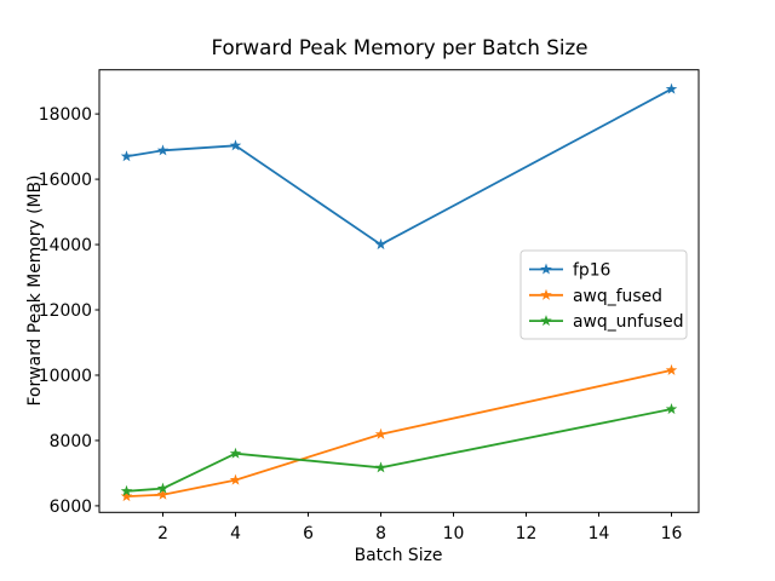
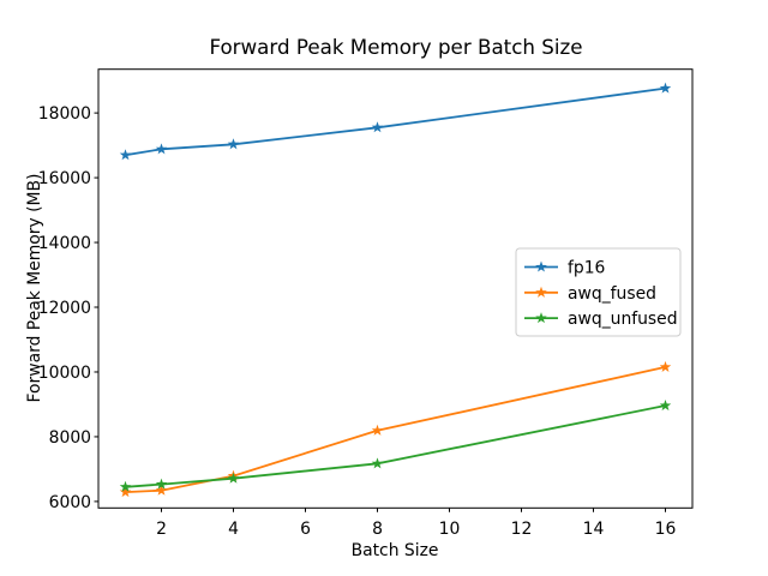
awq_unfused/4: 7600 -> 6700
fp16/8: 14000 -> 17600
